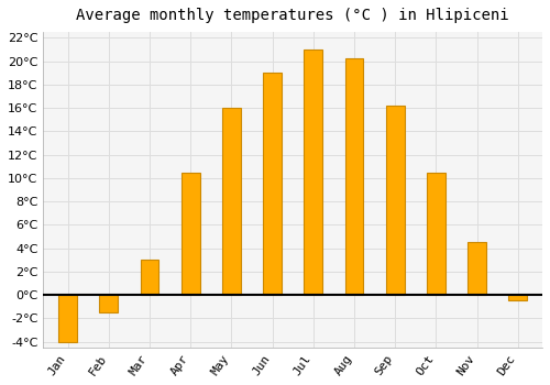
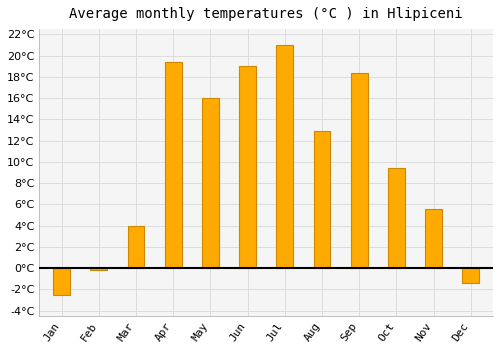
Jan: -4.0°C -> -2.5°C
Feb: -1.5°C -> -0.2°C
Mar: 3.0°C -> 4.0°C
Apr: 10.5°C -> 19.4°C
Aug: 20.2°C -> 12.9°C
Sep: 16.2°C -> 18.4°C
Oct: 10.5°C -> 9.4°C
Nov: 4.5°C -> 5.6°C
Dec: -0.5°C -> -1.4°C
